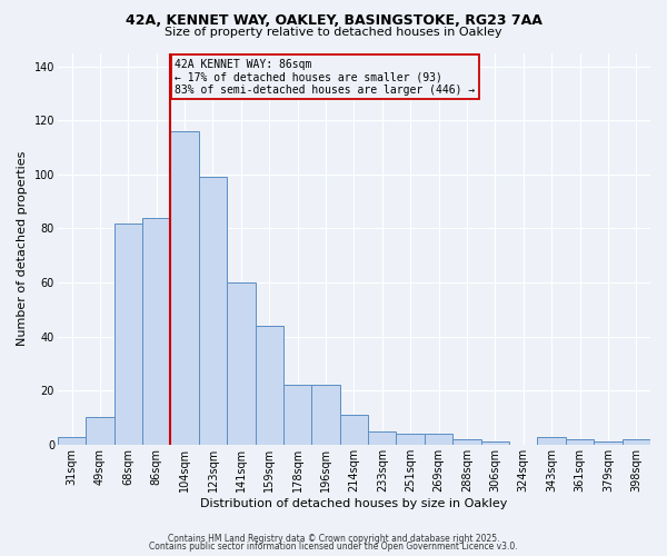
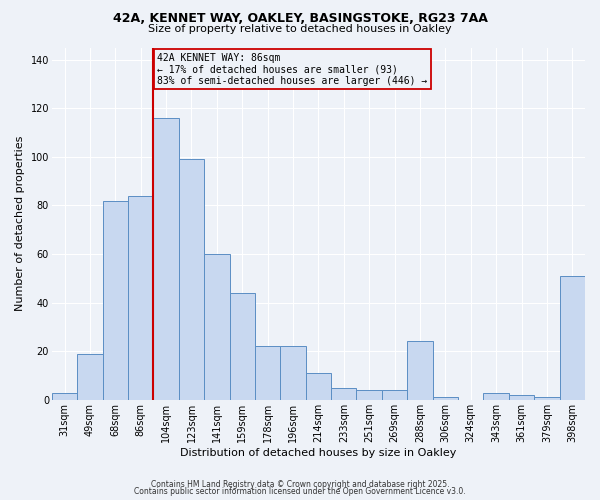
49sqm: 10 -> 19
288sqm: 2 -> 24
398sqm: 2 -> 51
